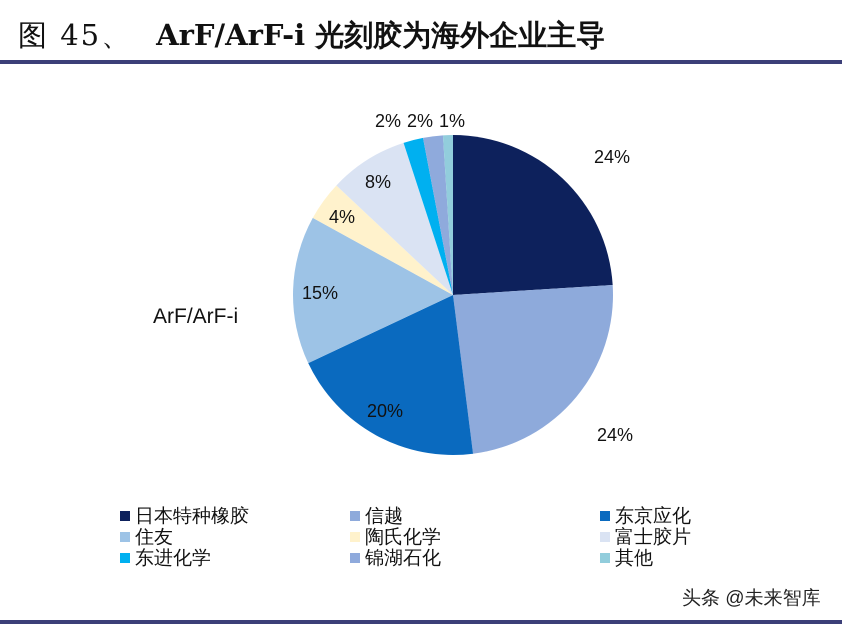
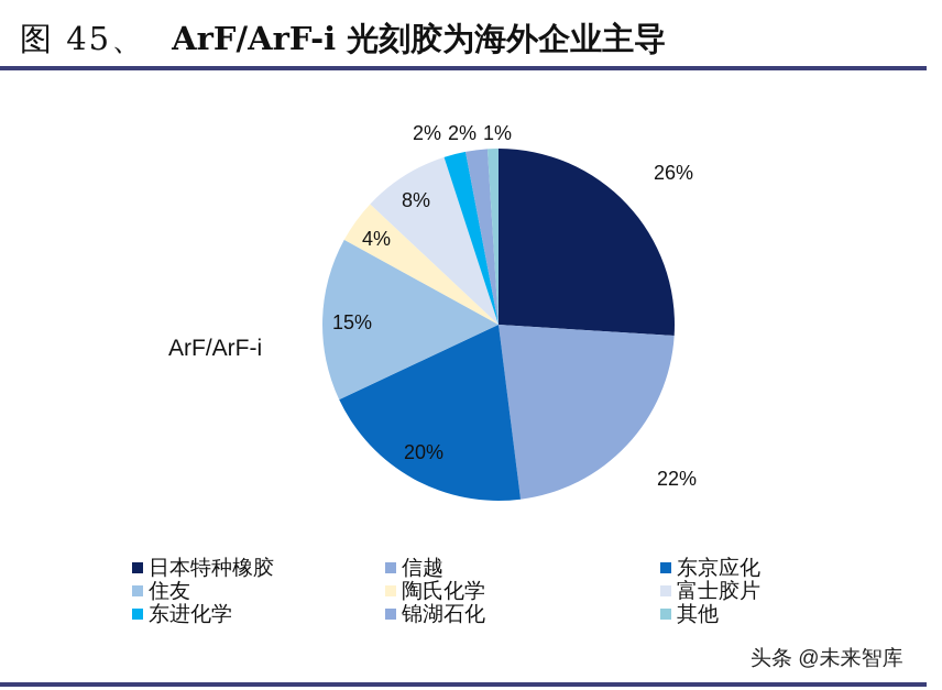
日本特种橡胶: 24% -> 26%
信越: 24% -> 22%
